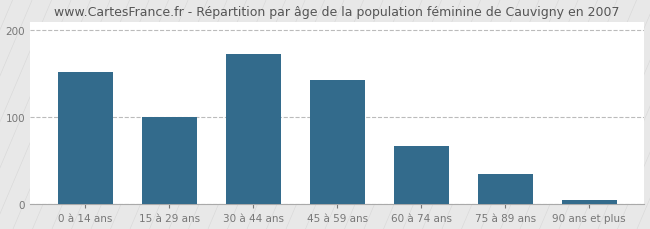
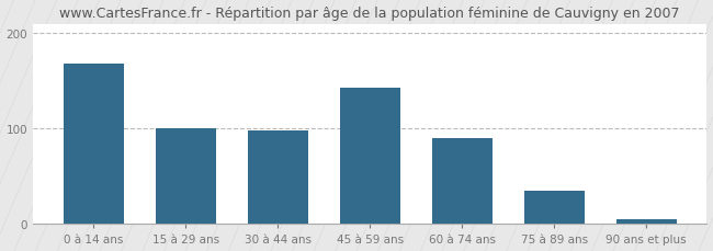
0 à 14 ans: 152 -> 168
30 à 44 ans: 173 -> 98
60 à 74 ans: 67 -> 90
